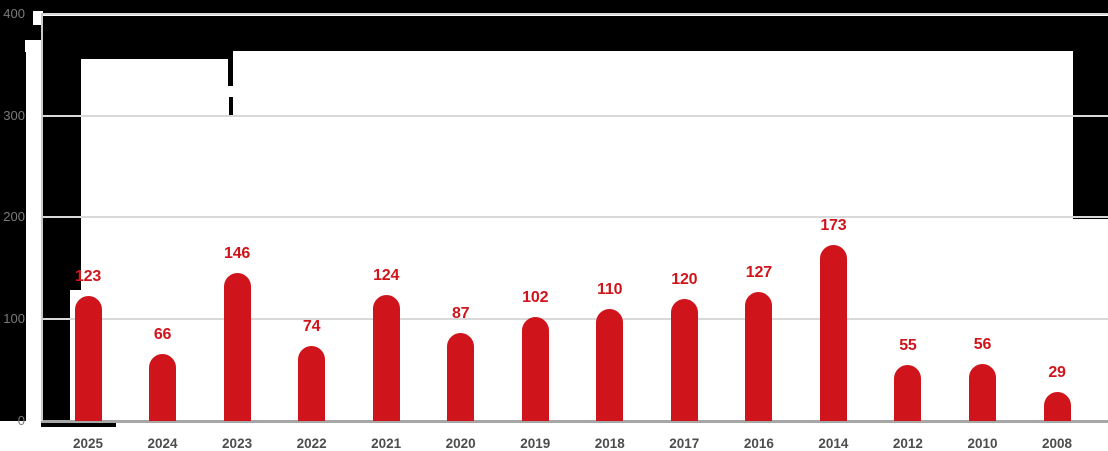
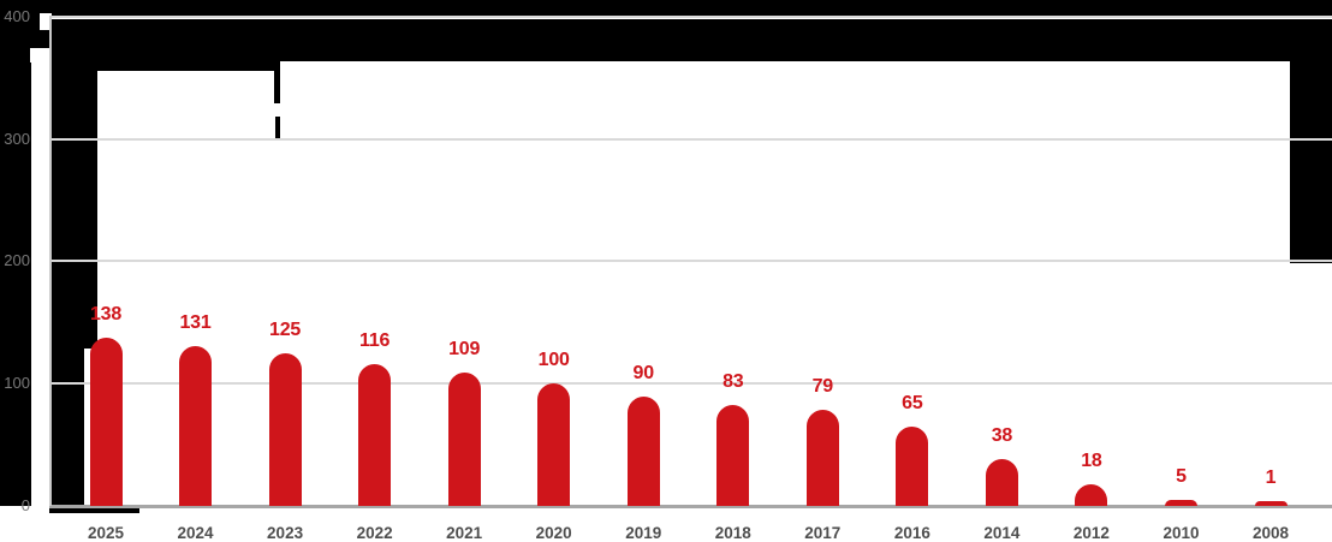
2025: 123 -> 138
2024: 66 -> 131
2023: 146 -> 125
2022: 74 -> 116
2021: 124 -> 109
2020: 87 -> 100
2019: 102 -> 90
2018: 110 -> 83
2017: 120 -> 79
2016: 127 -> 65
2014: 173 -> 38
2012: 55 -> 18
2010: 56 -> 5
2008: 29 -> 1
